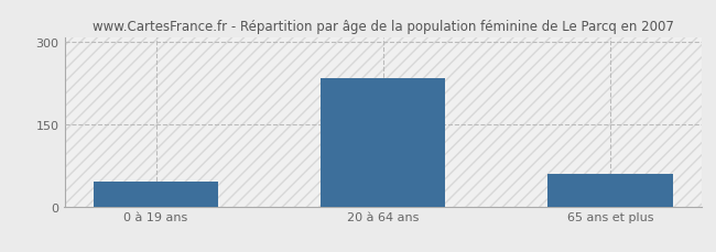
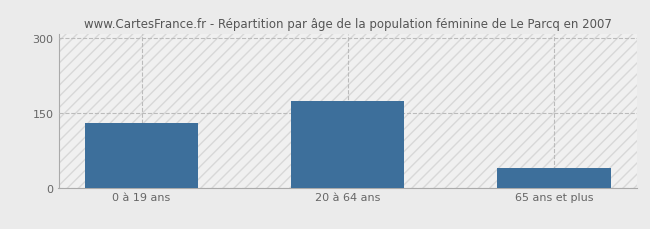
0 à 19 ans: 45 -> 130
20 à 64 ans: 235 -> 175
65 ans et plus: 60 -> 40
